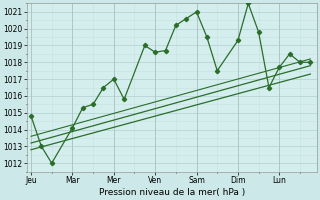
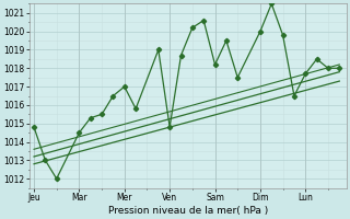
Mar: 1014.1 -> 1014.5
Ven: 1018.6 -> 1014.8
Sam: 1021.0 -> 1018.2
Dim: 1019.3 -> 1020.0
